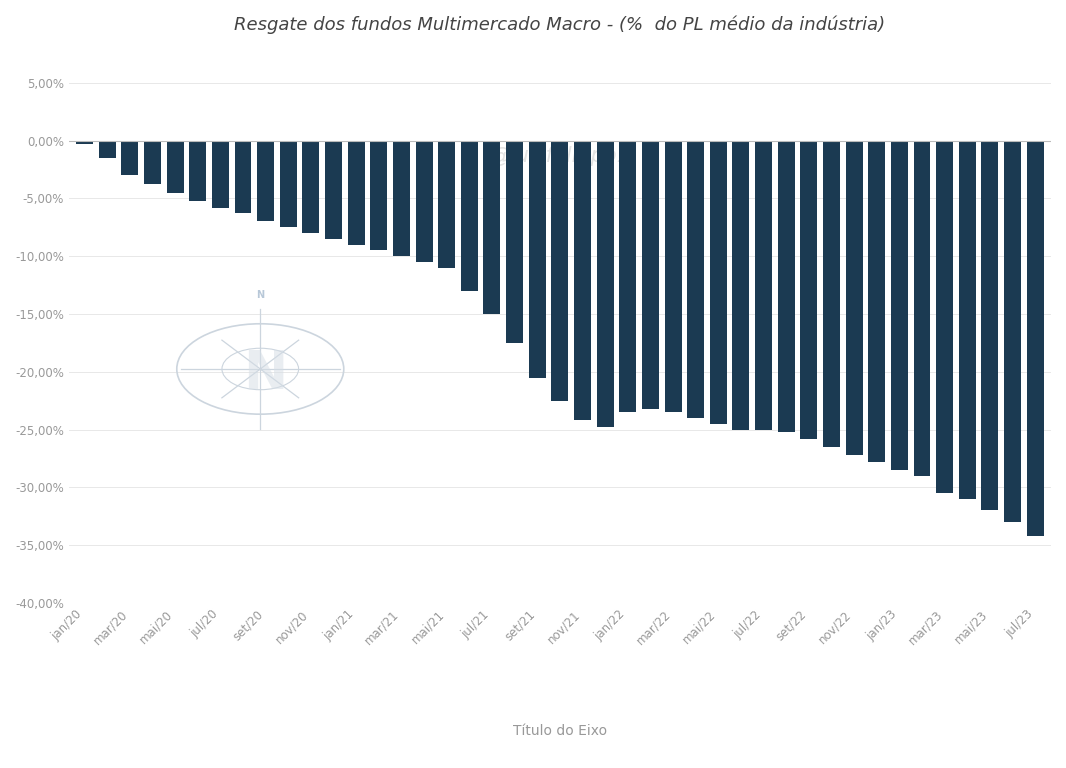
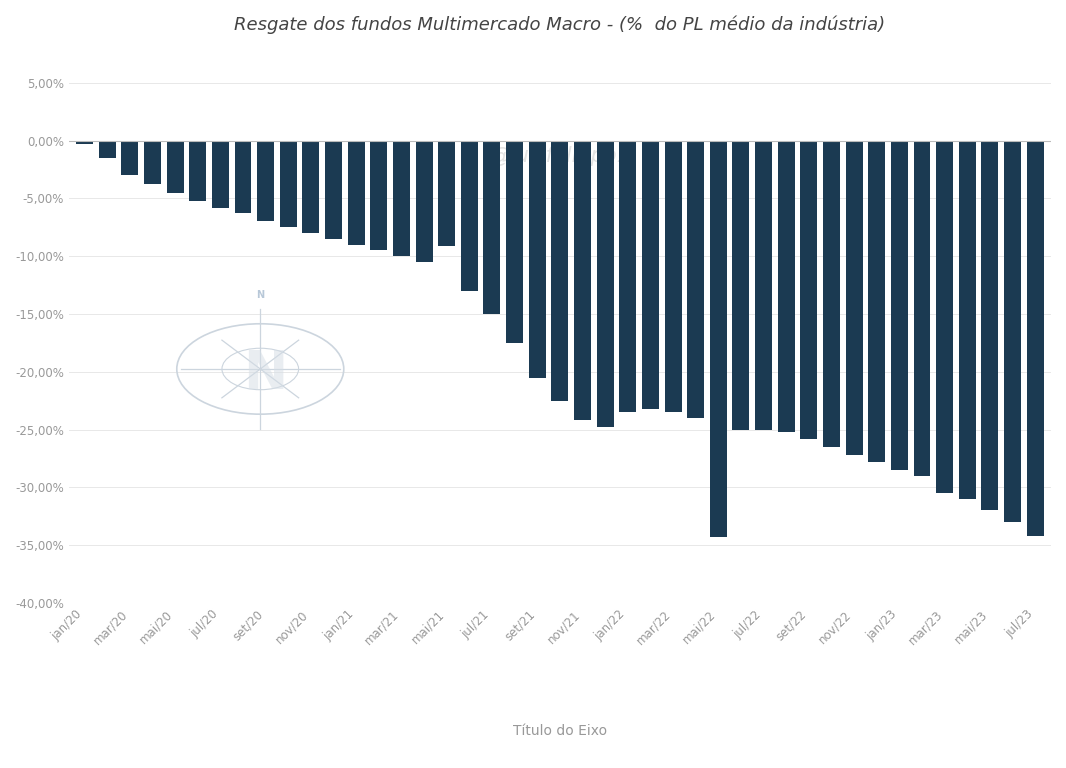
mai/21: -11,0% -> -9,1%
mai/22: -24,5% -> -34,3%
